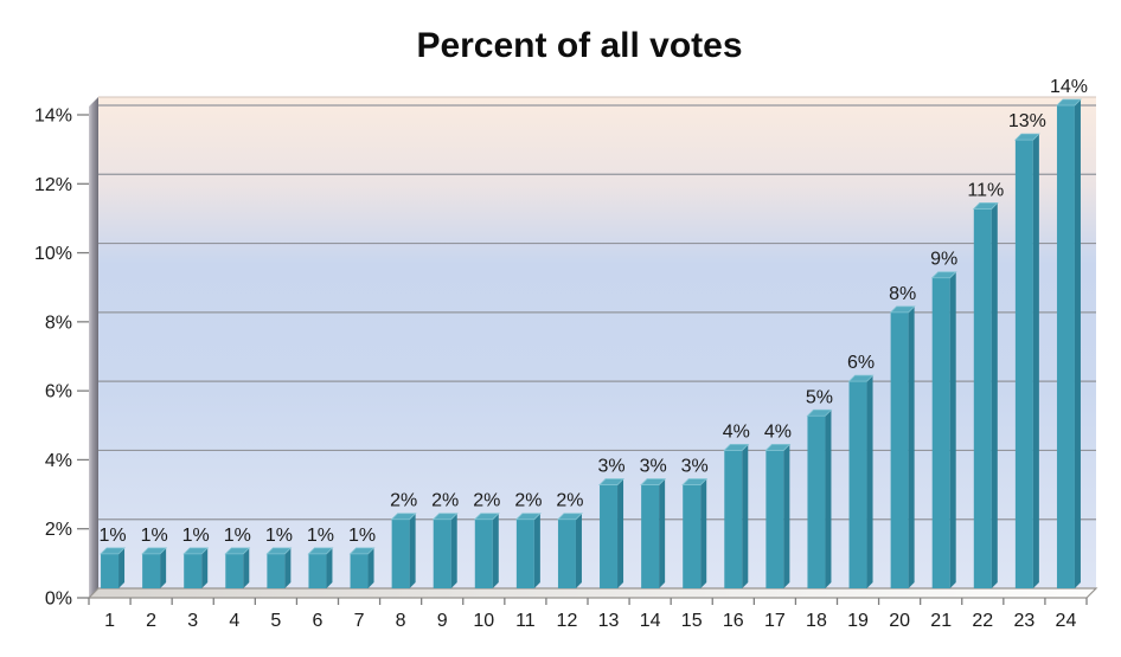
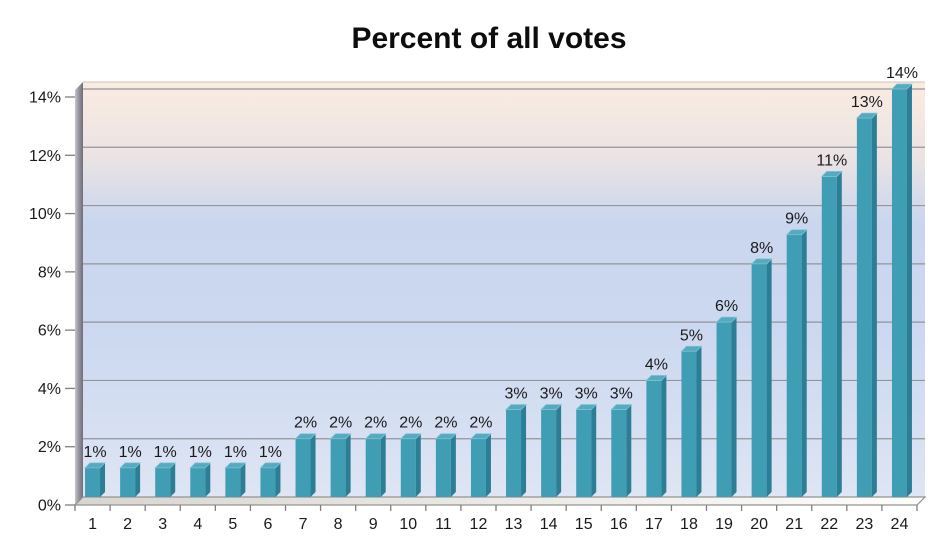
7: 1% -> 2%
16: 4% -> 3%
